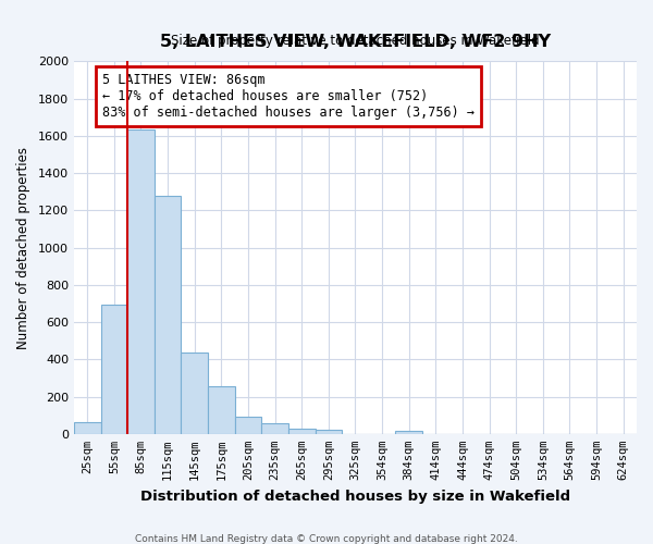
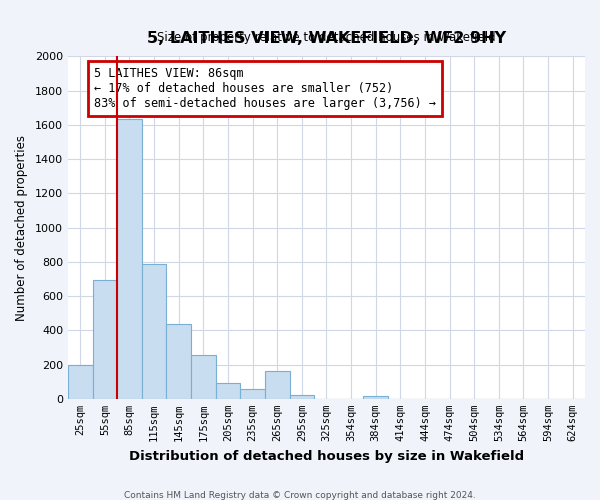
25sqm: 60 -> 200
115sqm: 1280 -> 790
265sqm: 30 -> 160
